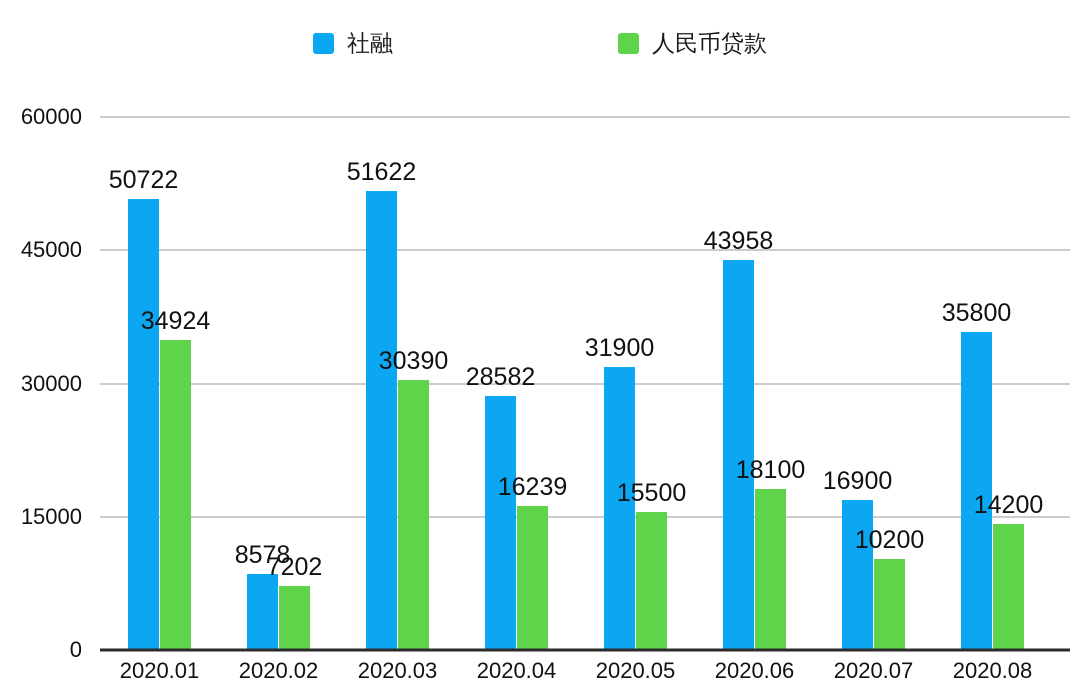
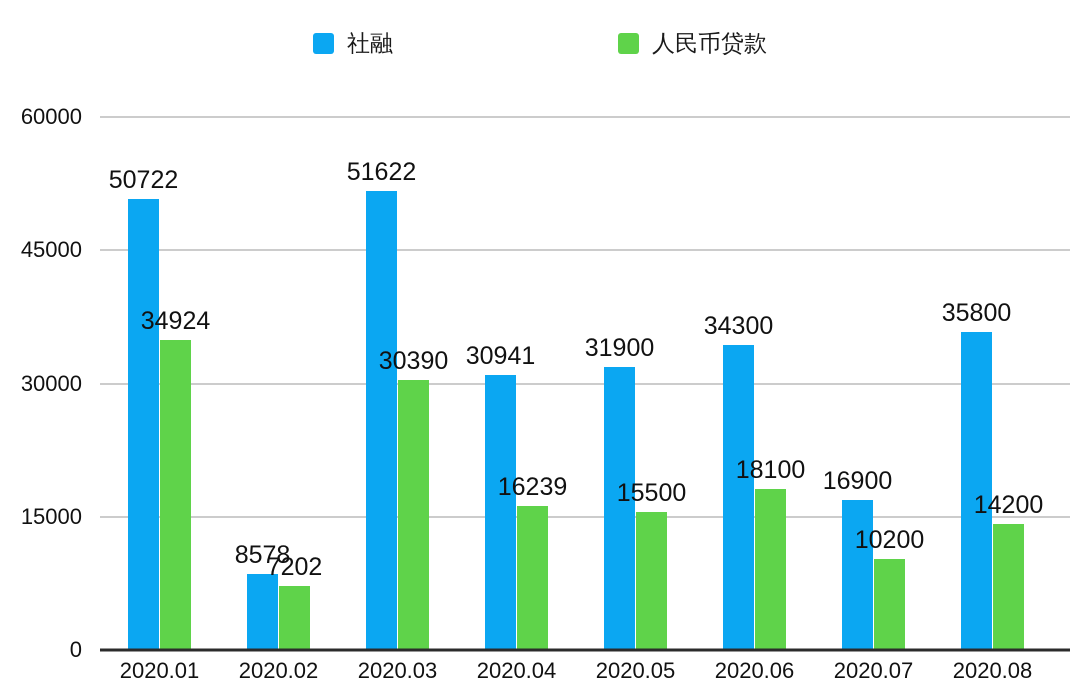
社融/2020.04: 28582 -> 30941
社融/2020.06: 43958 -> 34300
